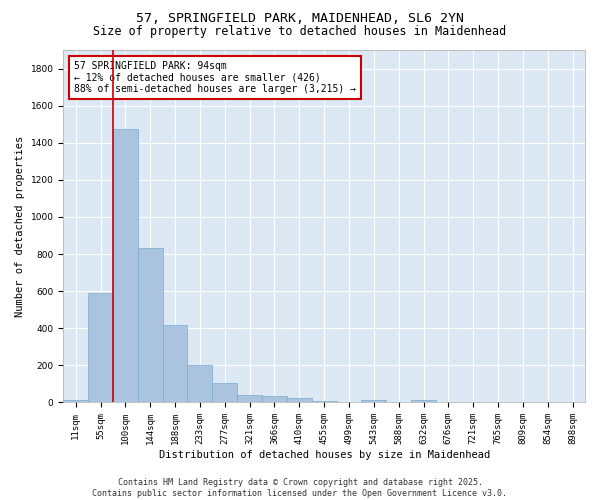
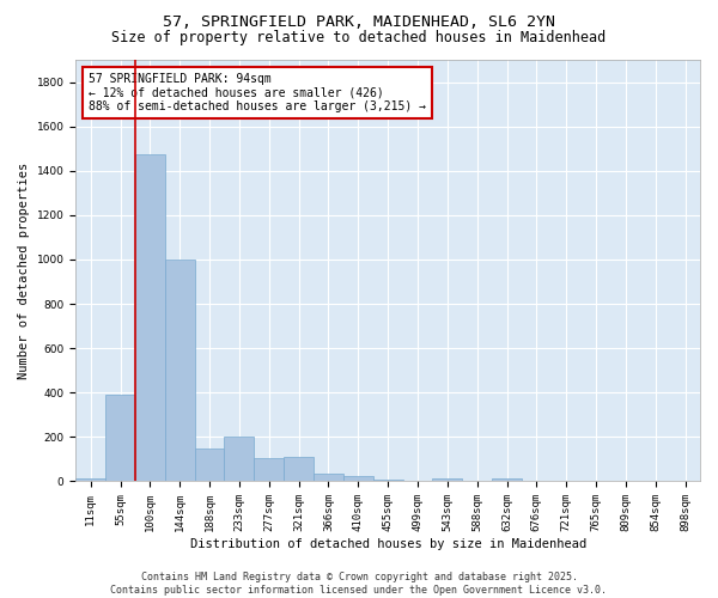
55sqm: 590 -> 390
144sqm: 830 -> 1000
188sqm: 420 -> 150
321sqm: 40 -> 110
